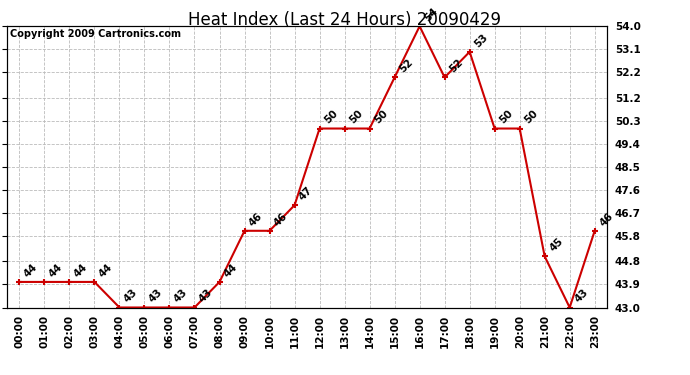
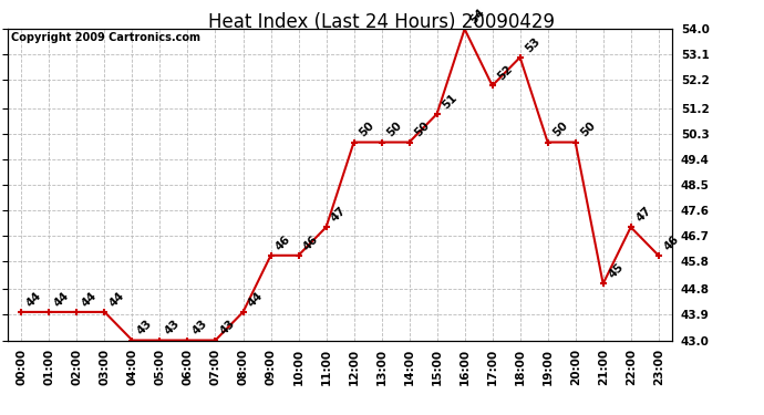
15:00: 52 -> 51
22:00: 43 -> 47
